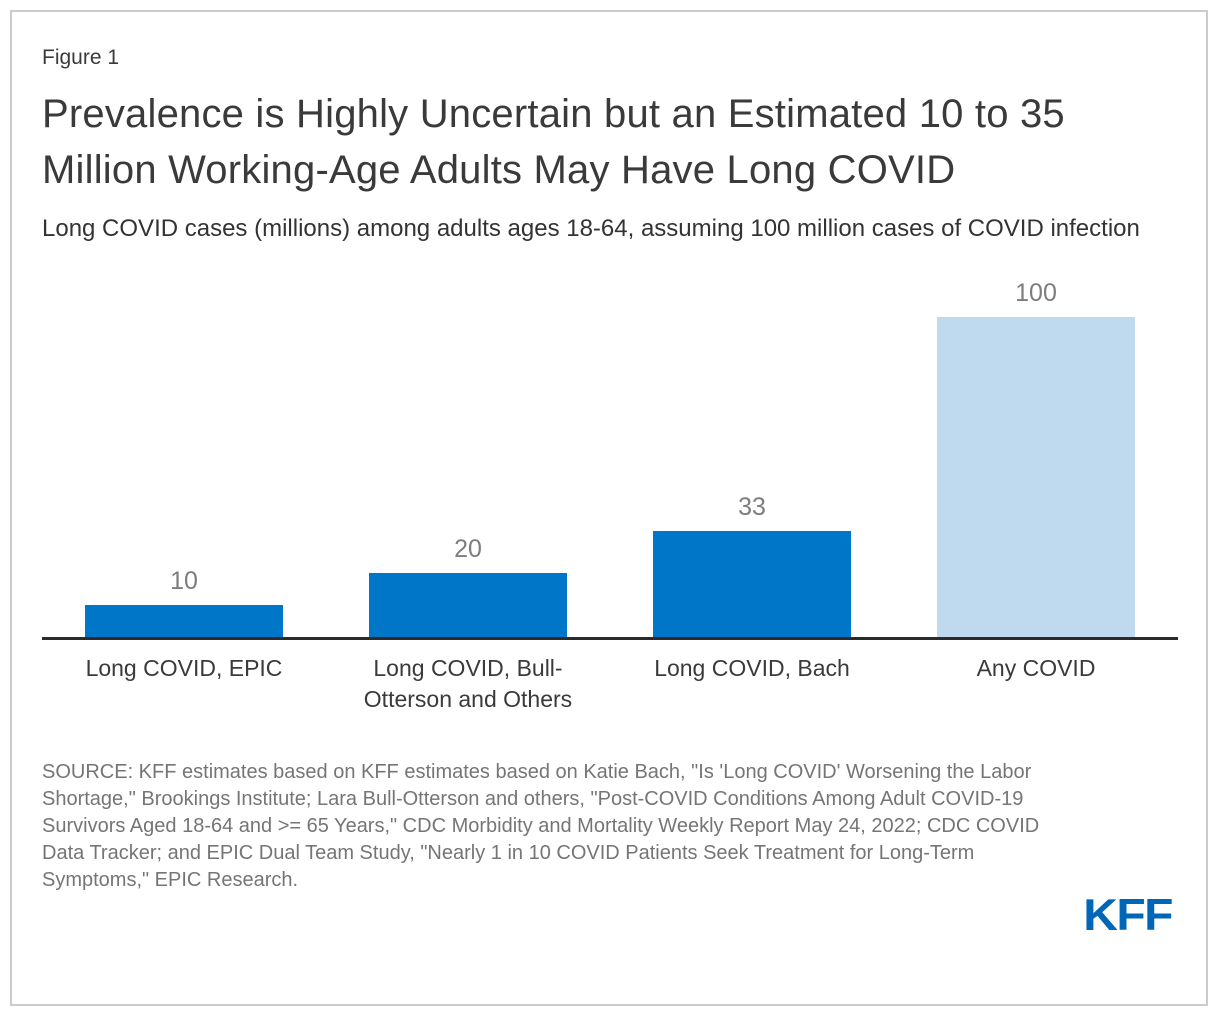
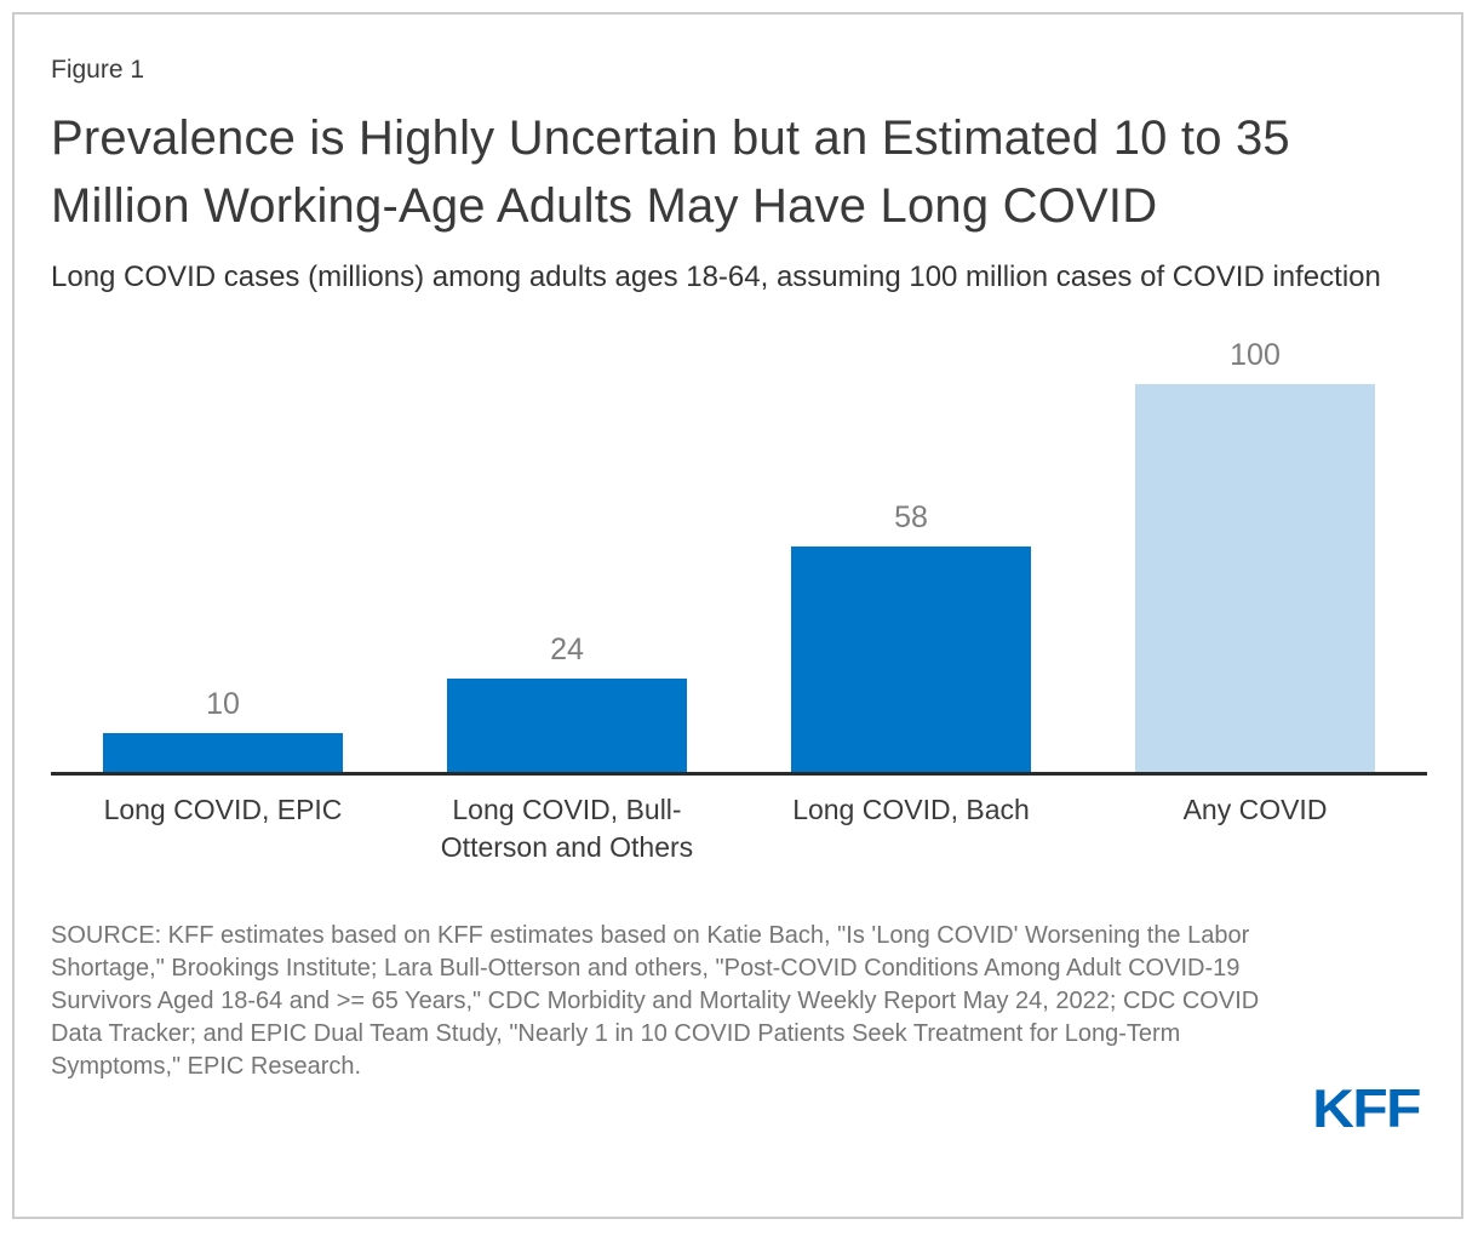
Long COVID, Bull-Otterson and Others: 20 -> 24
Long COVID, Bach: 33 -> 58
